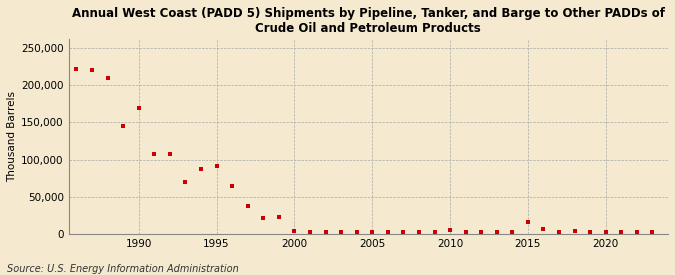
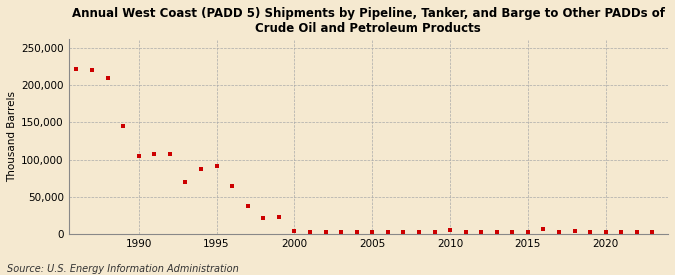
1990: 170,000 -> 105,000
2015: 16,000 -> 3,000
